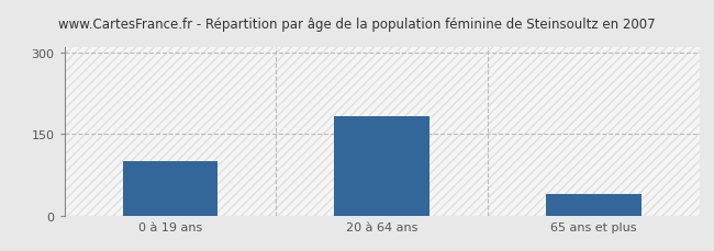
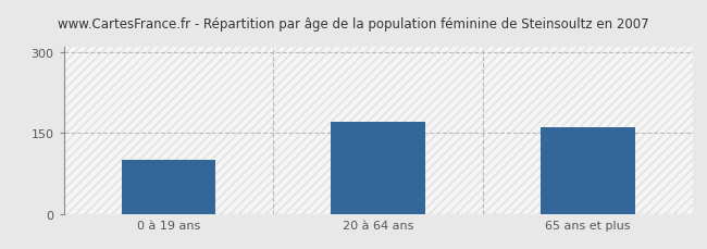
20 à 64 ans: 182 -> 170
65 ans et plus: 40 -> 160
